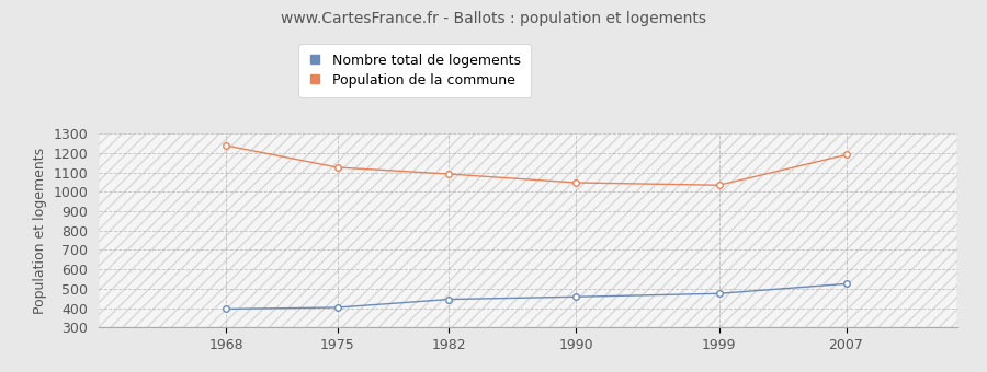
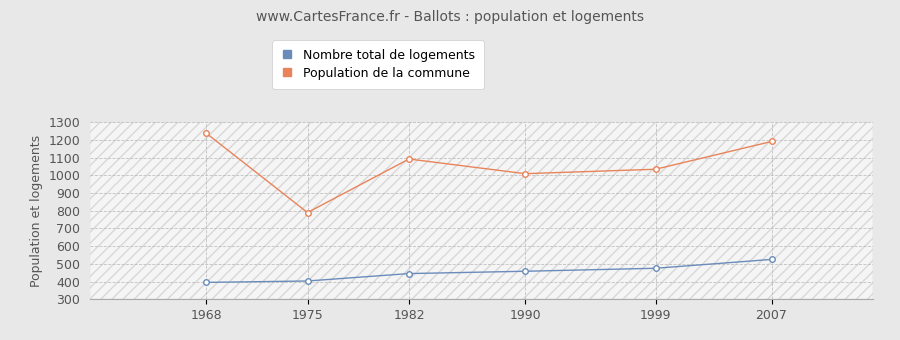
Population de la commune/1975: 1130 -> 790
Population de la commune/1990: 1050 -> 1010
